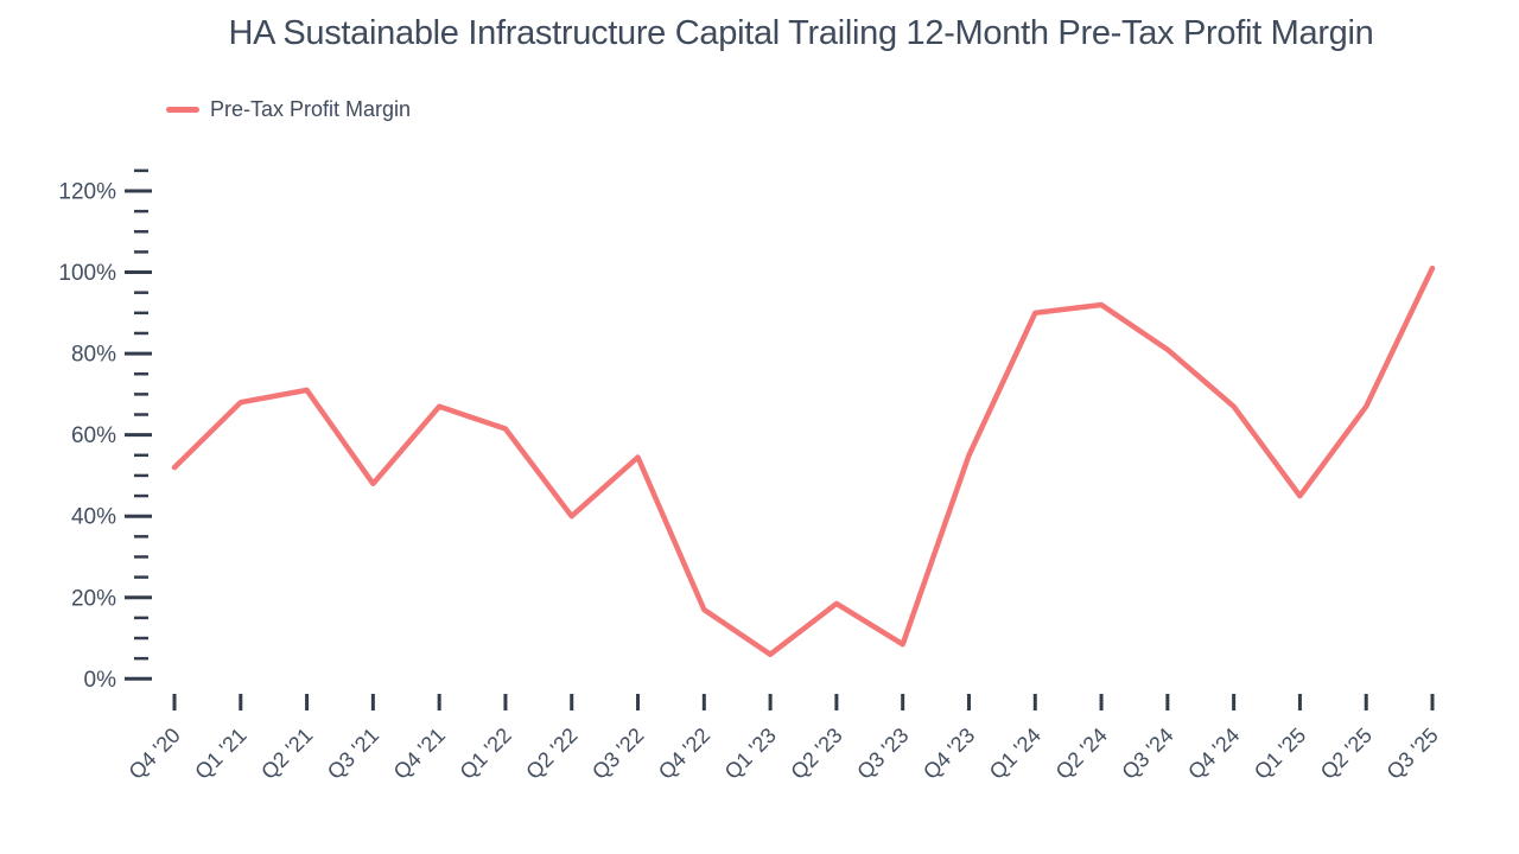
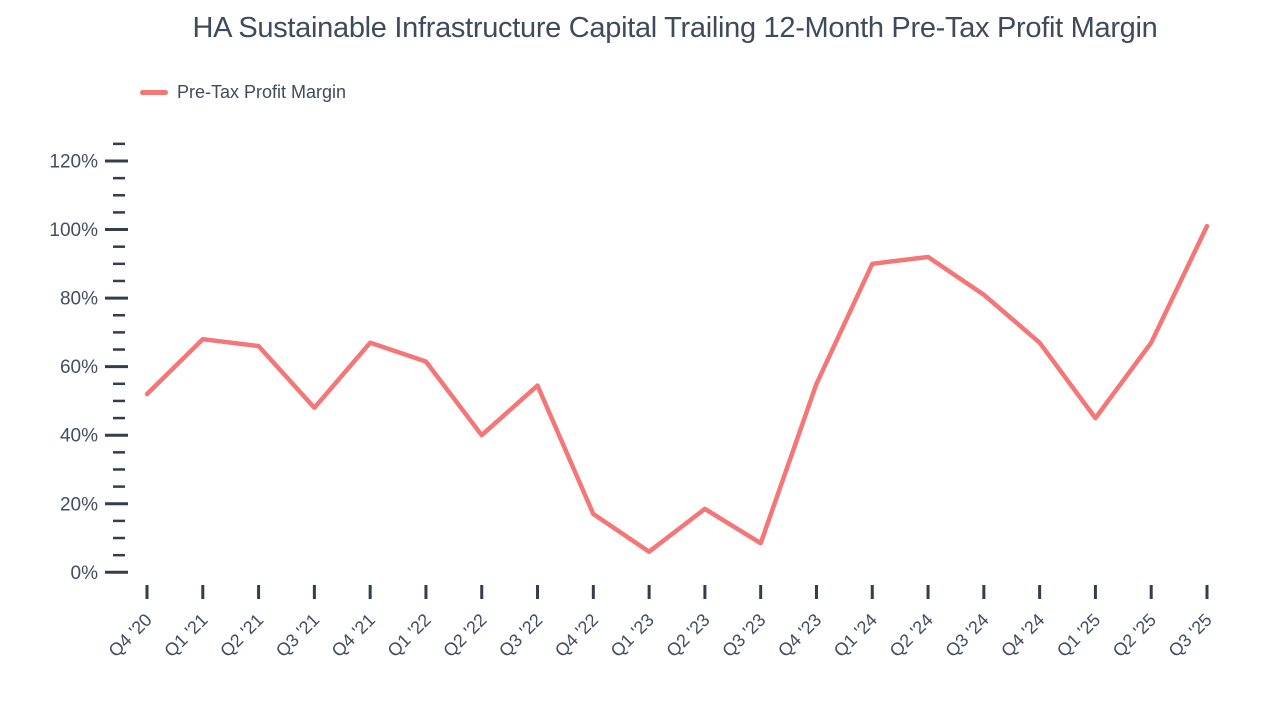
Q2 '21: 71% -> 66%
